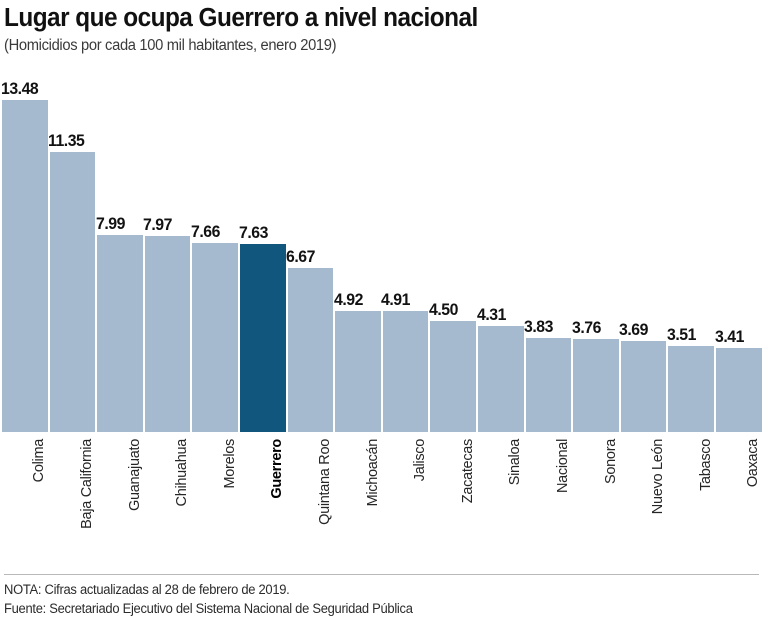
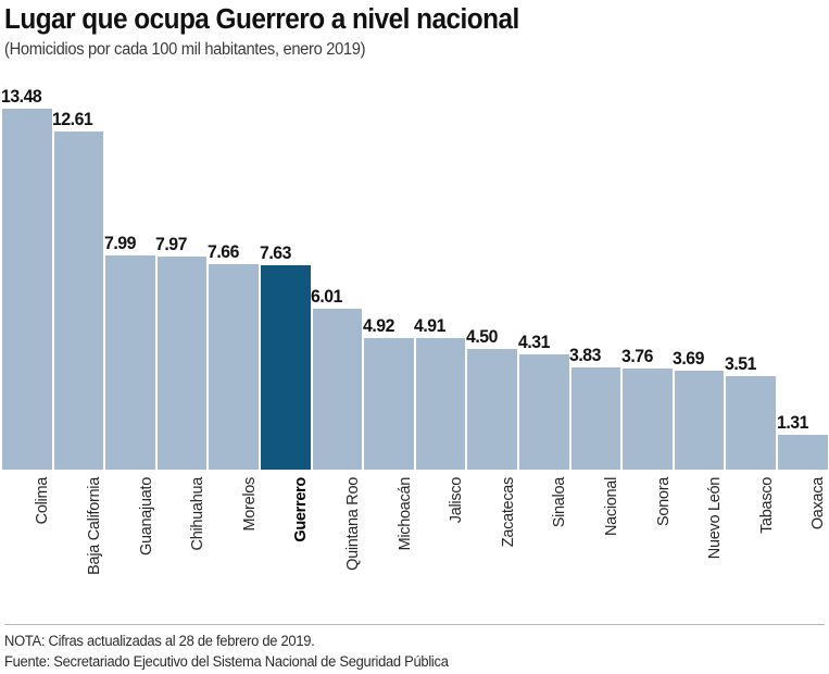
Baja California: 11.35 -> 12.61
Quintana Roo: 6.67 -> 6.01
Oaxaca: 3.41 -> 1.31
